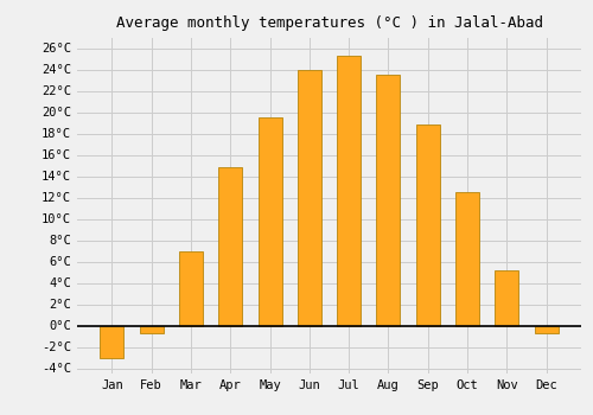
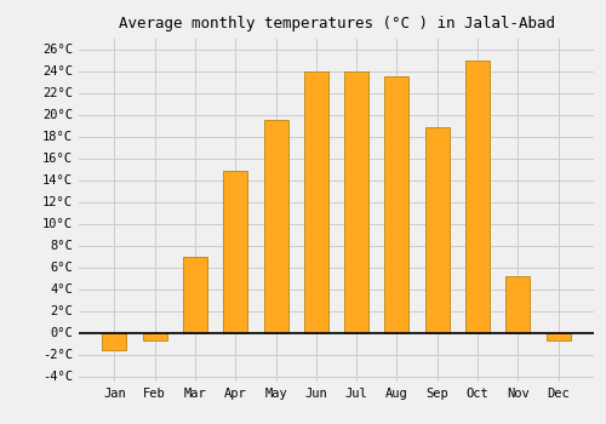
Jan: -3.0°C -> -1.6°C
Jul: 25.3°C -> 24.0°C
Oct: 12.5°C -> 25.0°C
